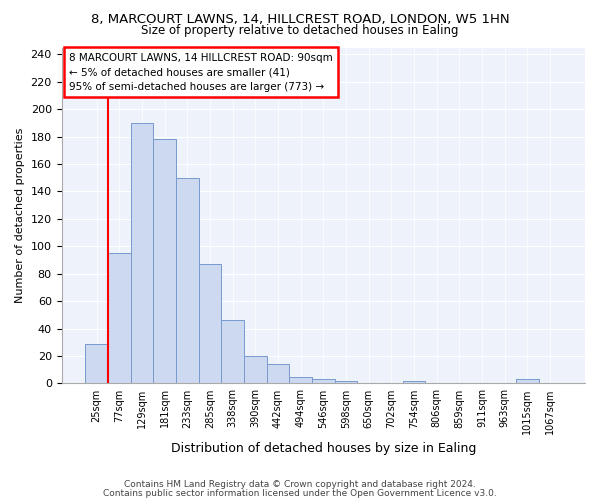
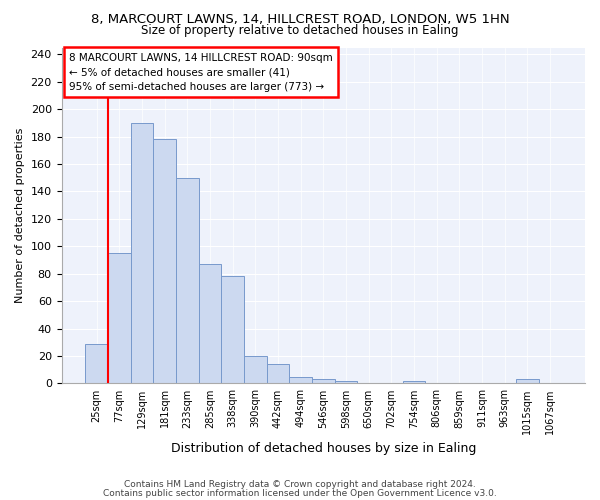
338sqm: 46 -> 78
